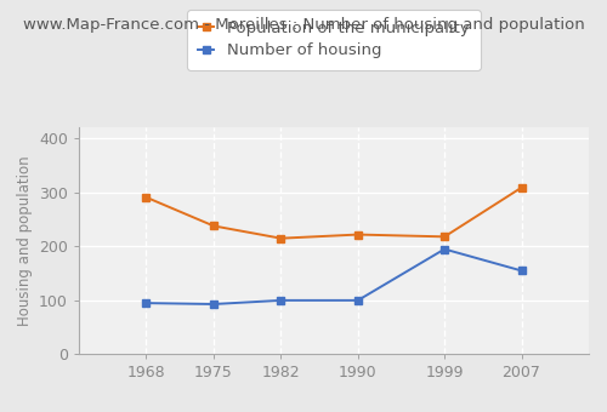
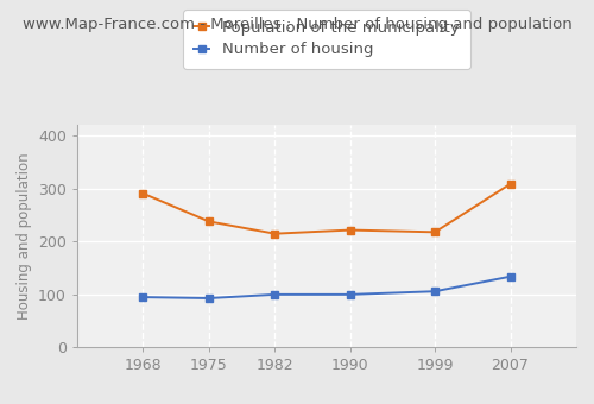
Number of housing/1999: 195 -> 106
Number of housing/2007: 155 -> 134
